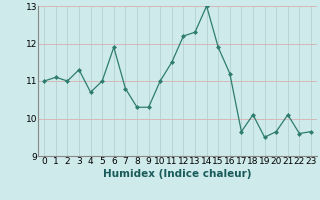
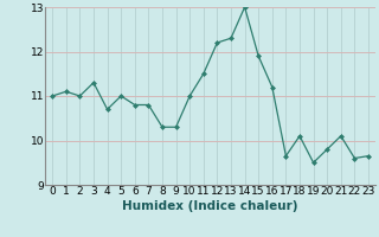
6: 11.90 -> 10.80
20: 9.65 -> 9.80
